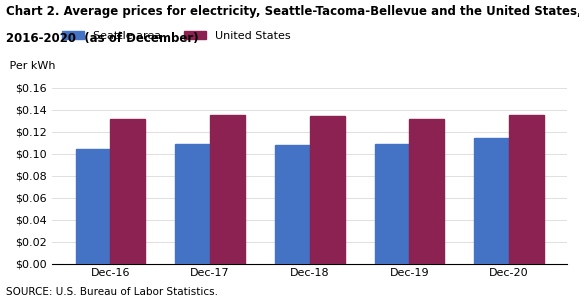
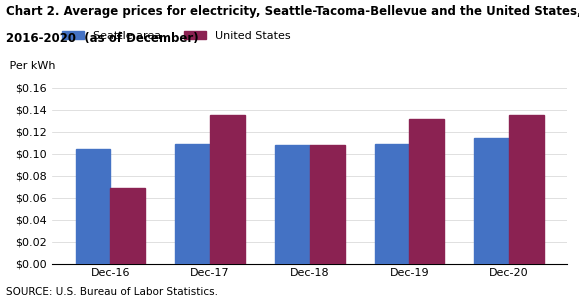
United States/Dec-16: $0.132 -> $0.069
United States/Dec-18: $0.134 -> $0.108
